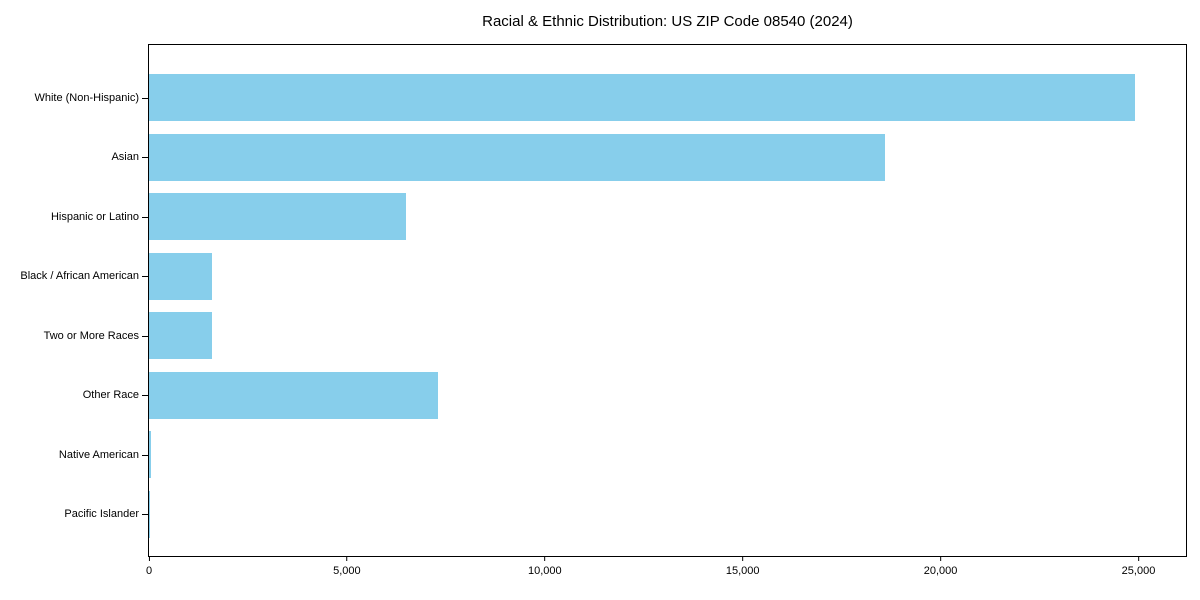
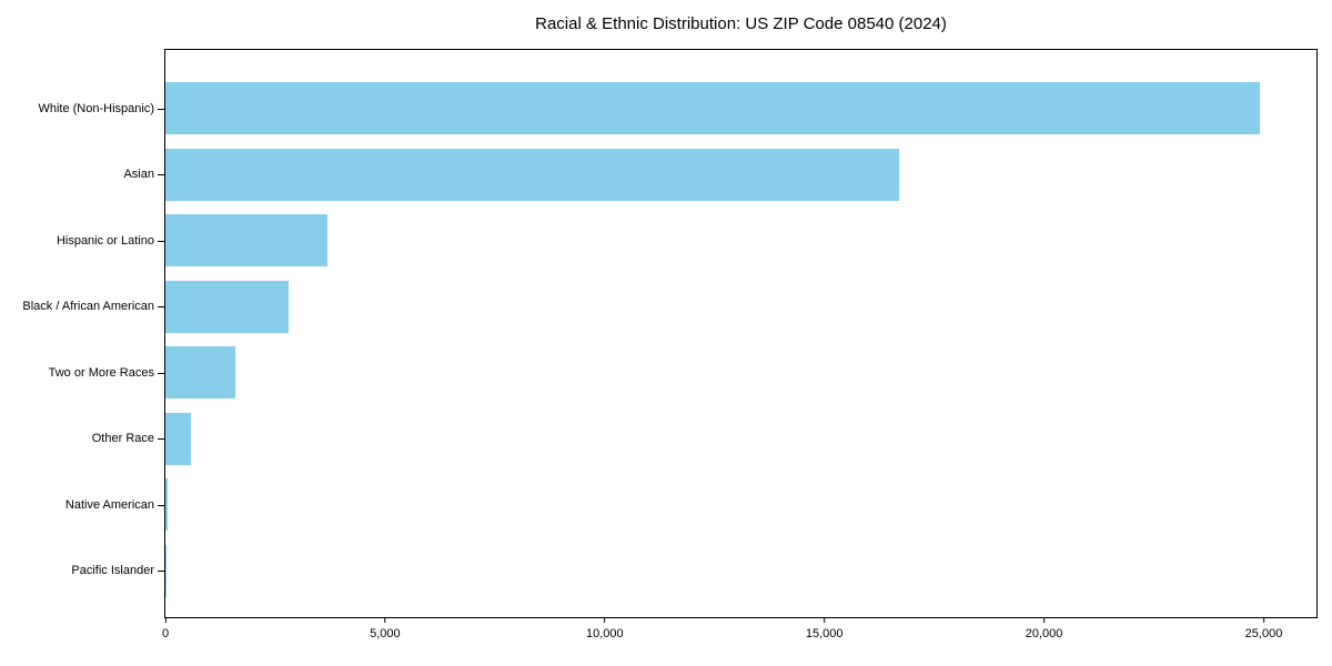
Asian: 18600 -> 16700
Hispanic or Latino: 6500 -> 3700
Black / African American: 1600 -> 2800
Other Race: 7300 -> 600
